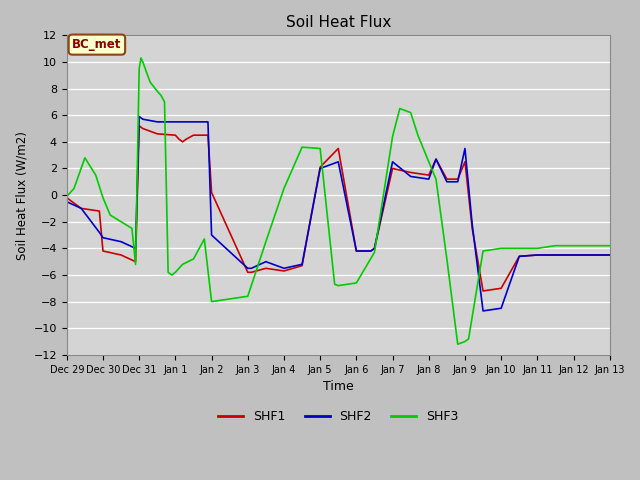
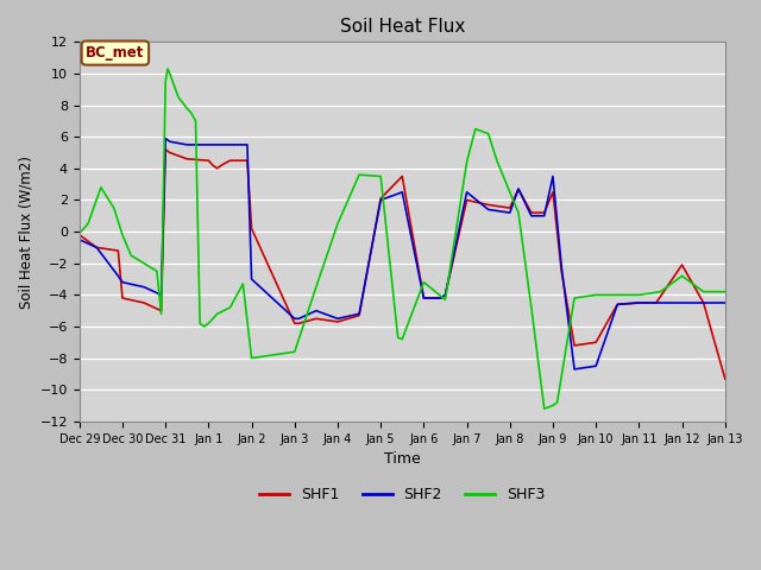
SHF3/Jan 6: -6.6 -> -3.2
SHF1/Jan 12: -4.5 -> -2.1
SHF3/Jan 12: -3.8 -> -2.8
SHF1/Jan 13: -4.5 -> -9.3
